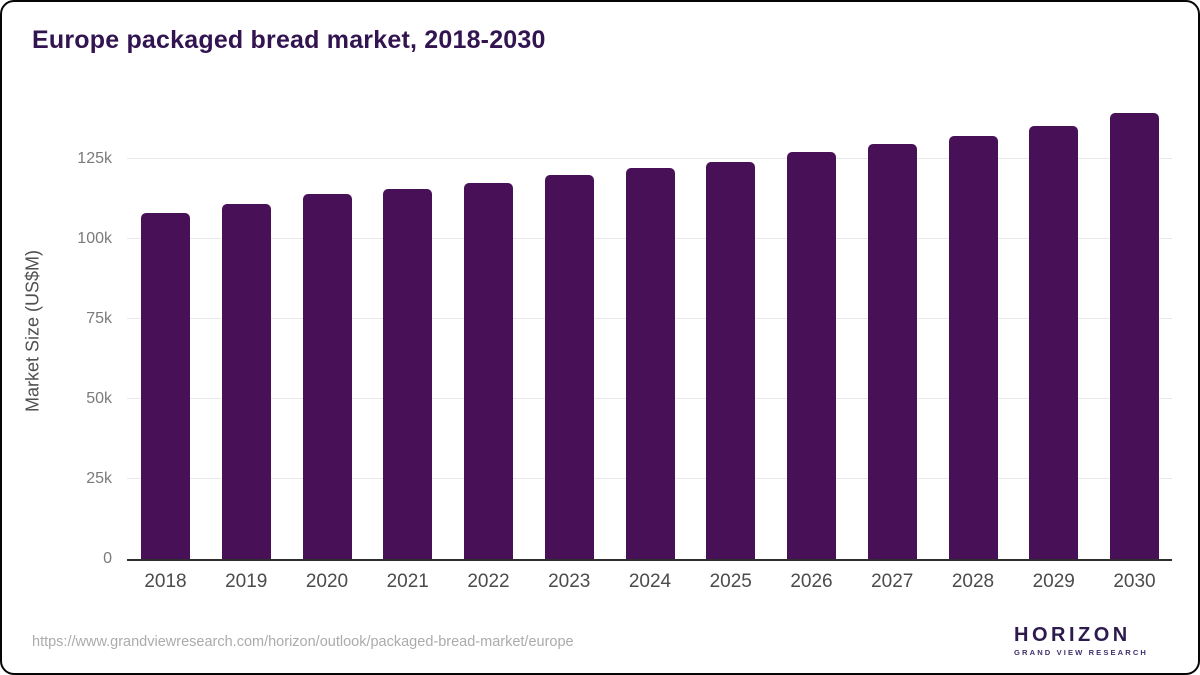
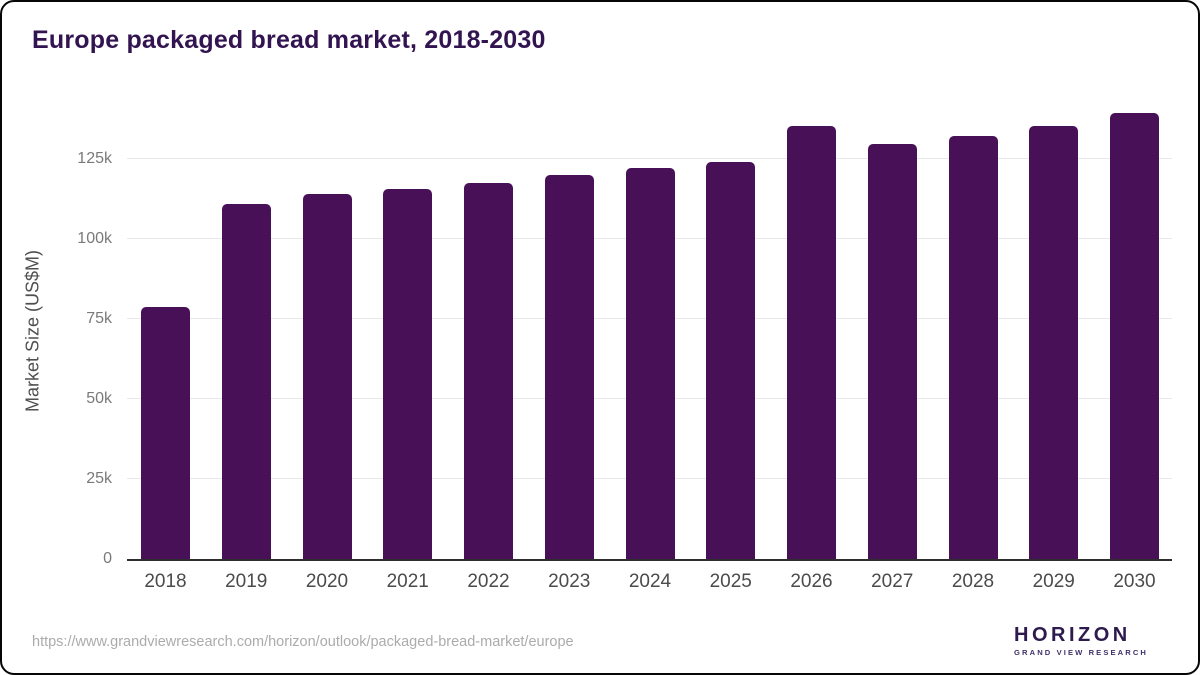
2018: 109k -> 79k
2026: 128k -> 136k
